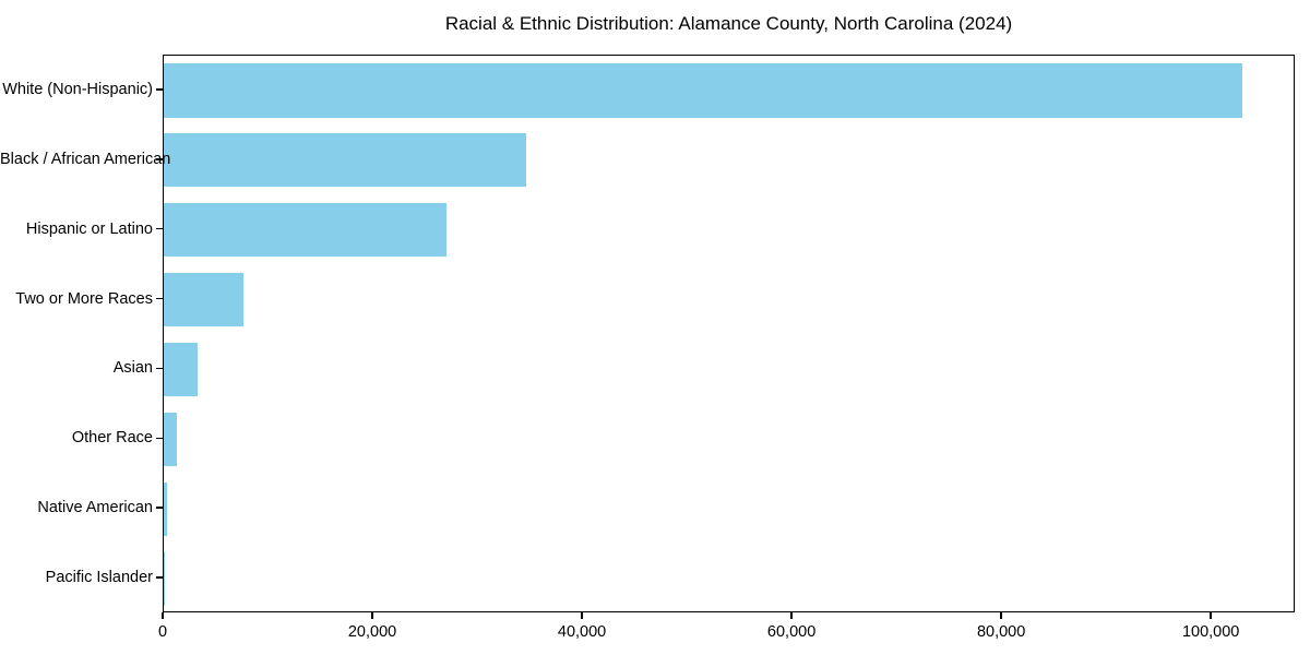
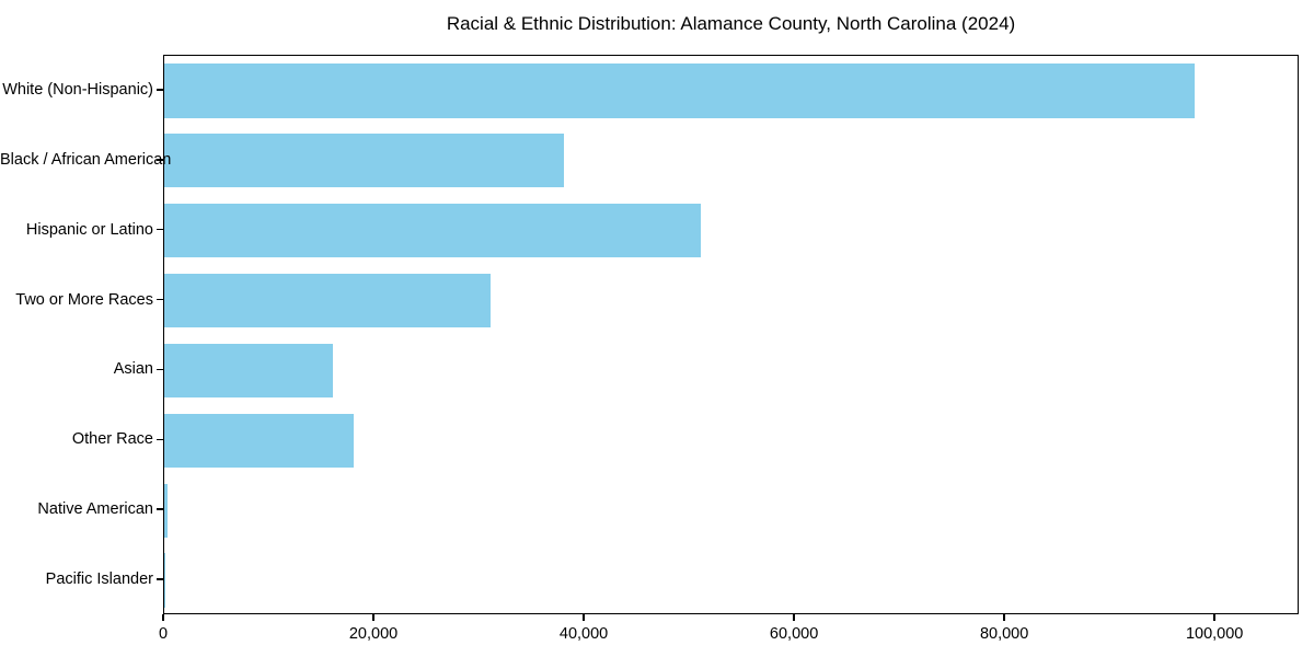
White (Non-Hispanic): 103000 -> 98000
Black / African American: 35000 -> 38000
Hispanic or Latino: 27000 -> 51000
Two or More Races: 8000 -> 31000
Asian: 3000 -> 16000
Other Race: 1000 -> 18000
